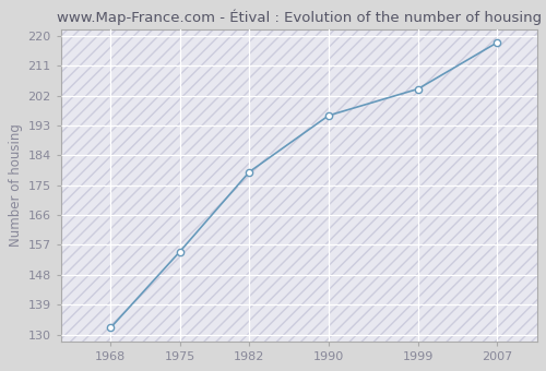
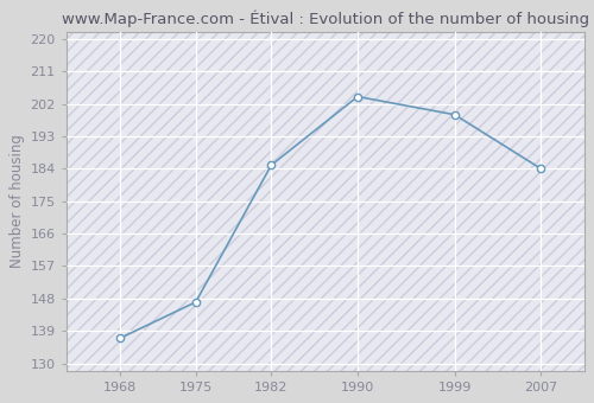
1968: 132 -> 137
1975: 155 -> 147
1982: 179 -> 185
1990: 196 -> 204
1999: 204 -> 199
2007: 218 -> 184
